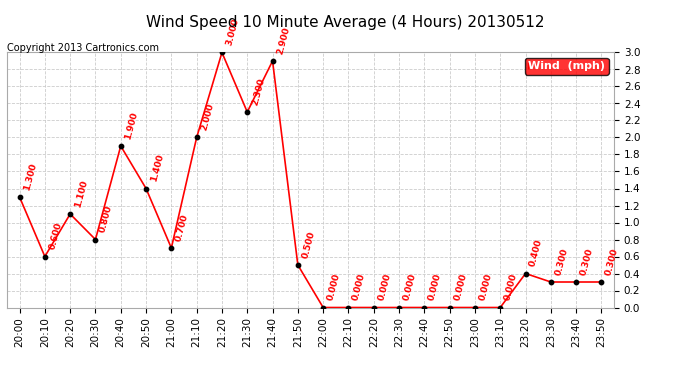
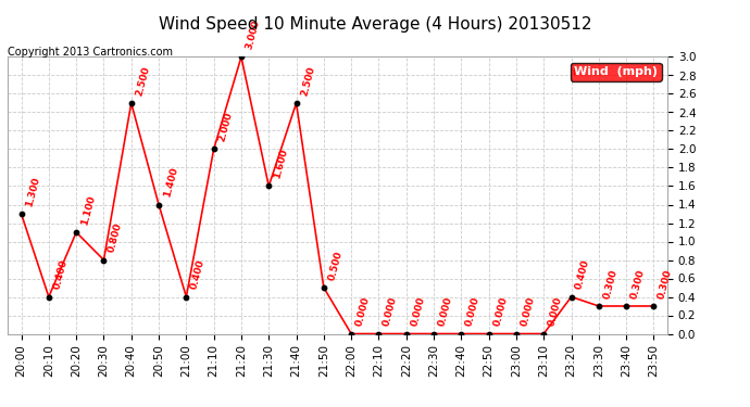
20:10: 0.600 -> 0.400
20:40: 1.900 -> 2.500
21:00: 0.700 -> 0.400
21:30: 2.300 -> 1.600
21:40: 2.900 -> 2.500
